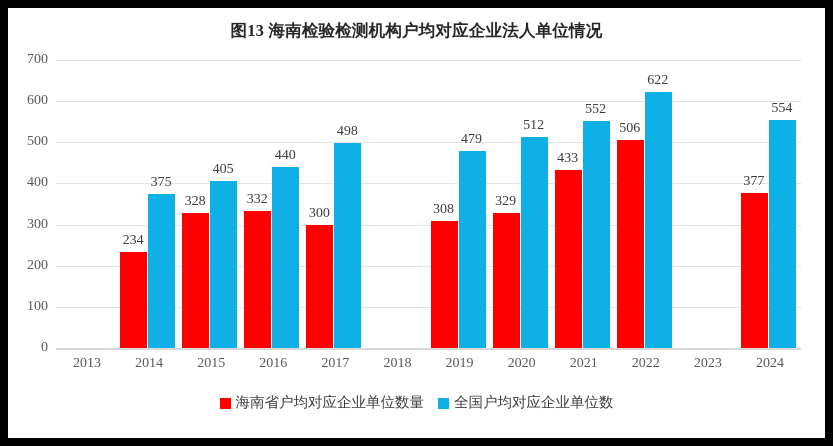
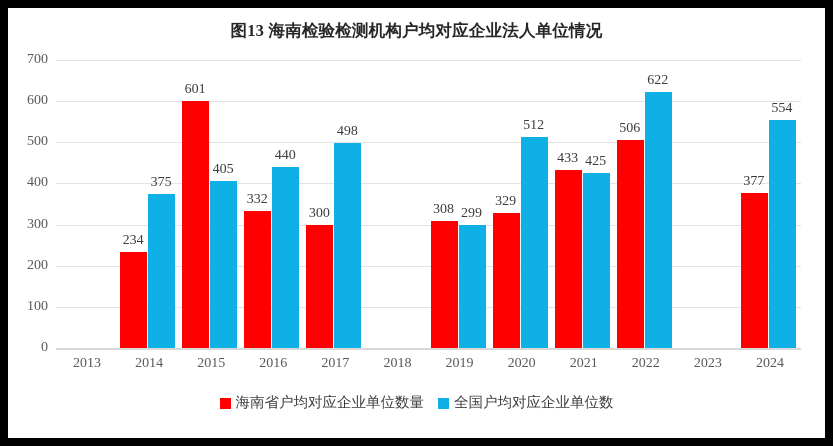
海南省户均对应企业单位数量/2015: 328 -> 601
全国户均对应企业单位数/2019: 479 -> 299
全国户均对应企业单位数/2021: 552 -> 425
